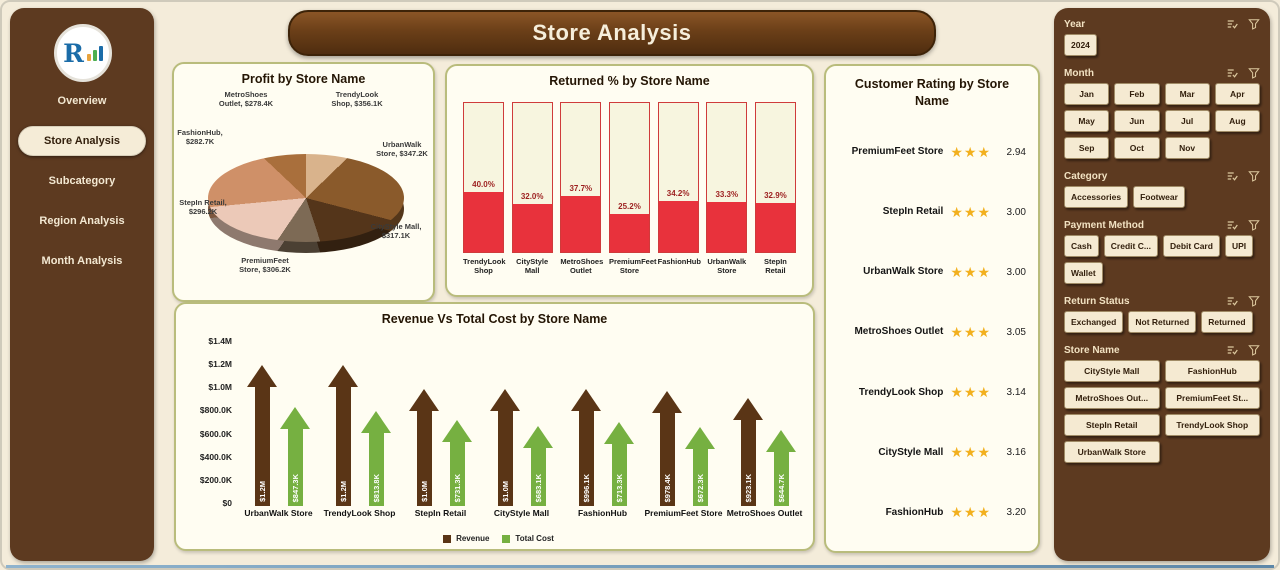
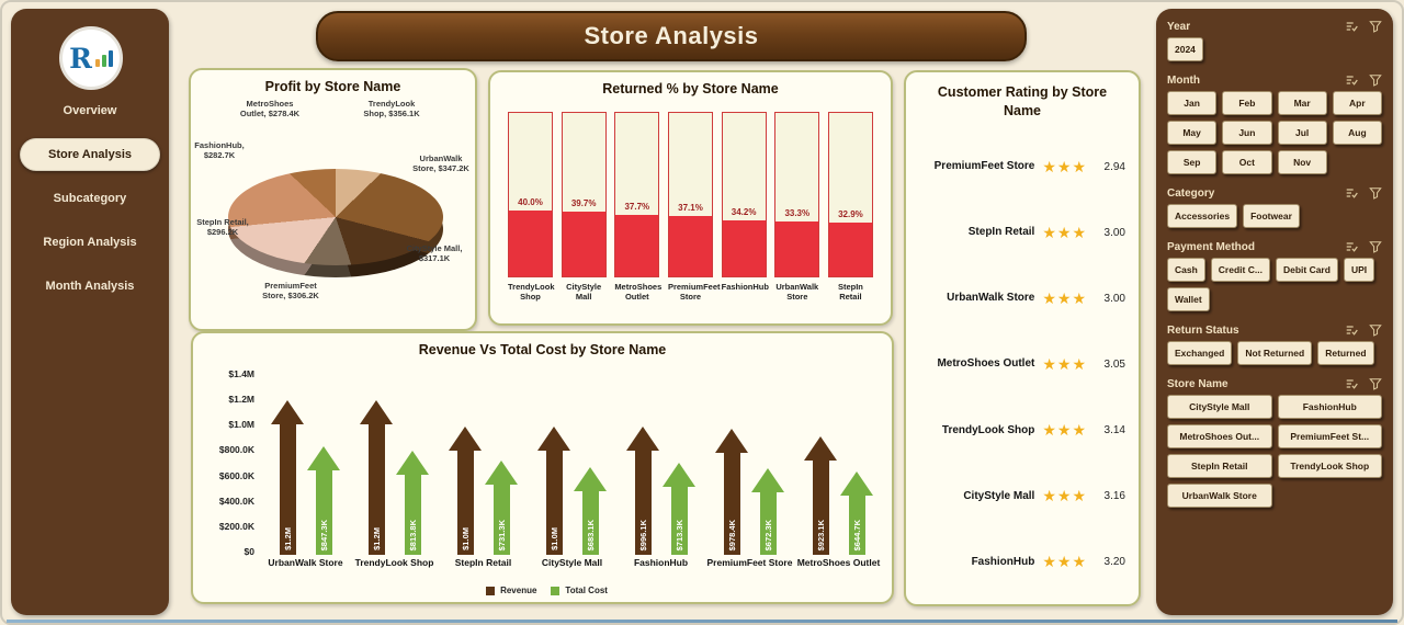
Returned % by Store Name/CityStyle Mall: 32.0% -> 39.7%
Returned % by Store Name/PremiumFeet Store: 25.2% -> 37.1%
